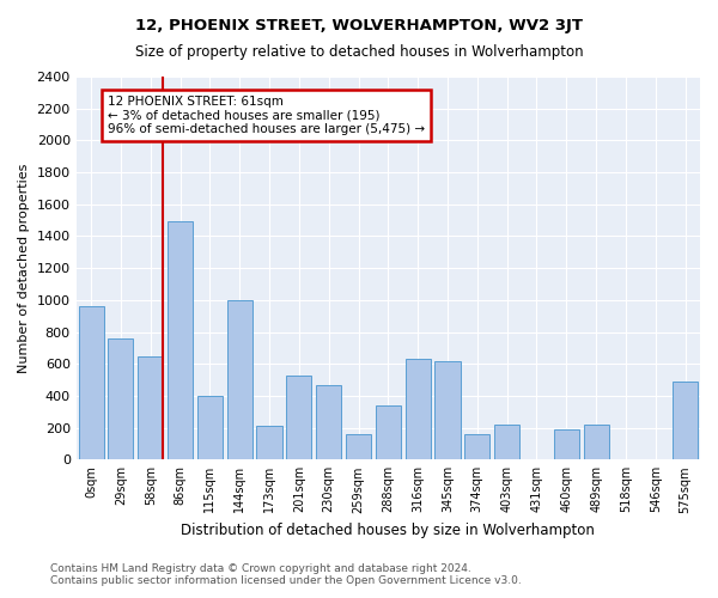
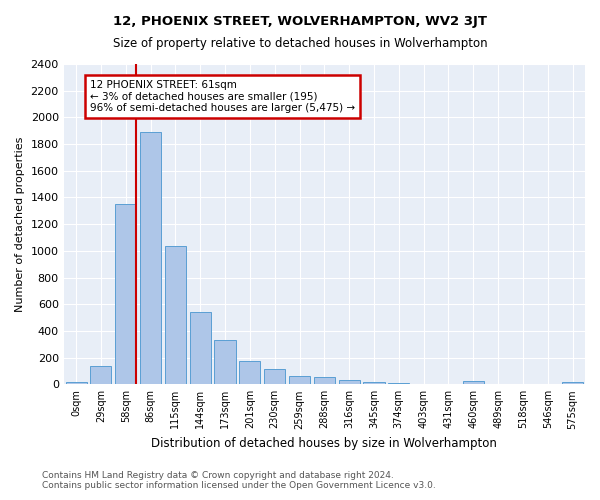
0sqm: 960 -> 20
29sqm: 760 -> 140
58sqm: 650 -> 1350
86sqm: 1490 -> 1890
115sqm: 400 -> 1040
144sqm: 1000 -> 540
173sqm: 210 -> 340
201sqm: 530 -> 180
230sqm: 470 -> 120
259sqm: 160 -> 60
288sqm: 340 -> 60
316sqm: 630 -> 30
345sqm: 620 -> 20
374sqm: 160 -> 10
403sqm: 220 -> 0
460sqm: 190 -> 20
489sqm: 220 -> 0
575sqm: 490 -> 20
